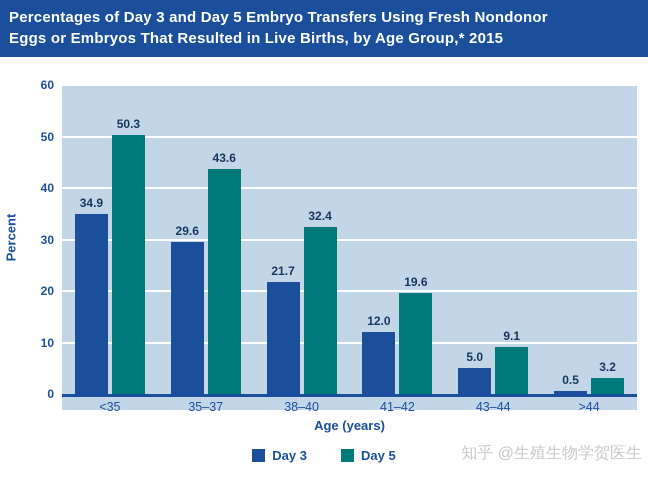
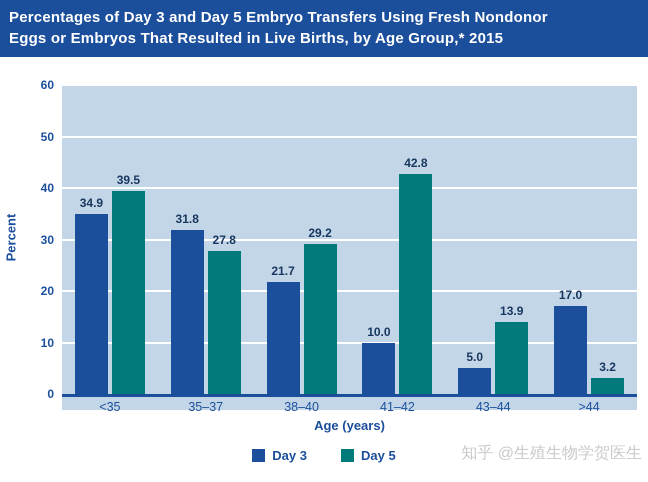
Day 5/<35: 50.3 -> 39.5
Day 3/35–37: 29.6 -> 31.8
Day 5/35–37: 43.6 -> 27.8
Day 5/38–40: 32.4 -> 29.2
Day 3/41–42: 12.0 -> 10.0
Day 5/41–42: 19.6 -> 42.8
Day 5/43–44: 9.1 -> 13.9
Day 3/>44: 0.5 -> 17.0
